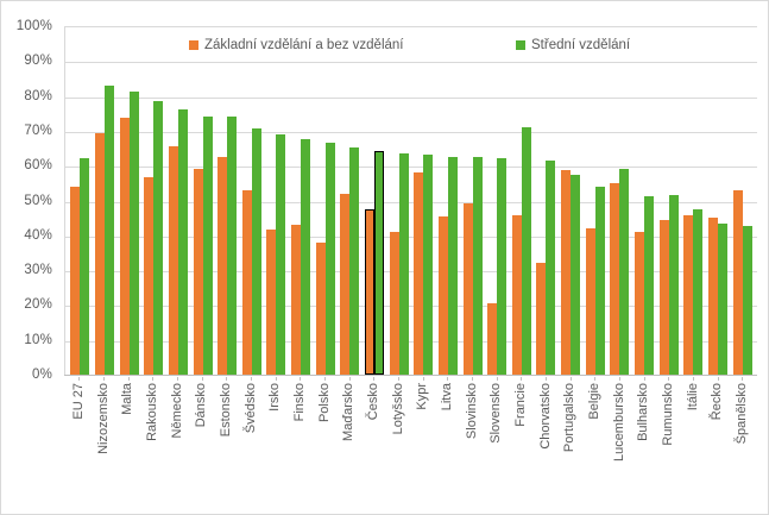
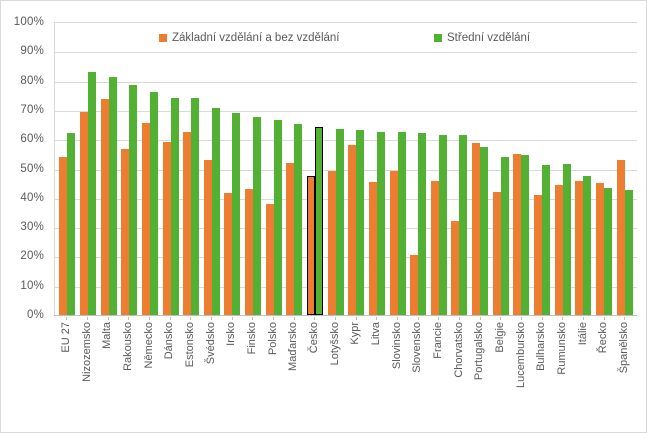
Základní vzdělání a bez vzdělání/Lotyšsko: 41% -> 49%
Střední vzdělání/Francie: 71% -> 62%
Střední vzdělání/Lucembursko: 59% -> 55%
